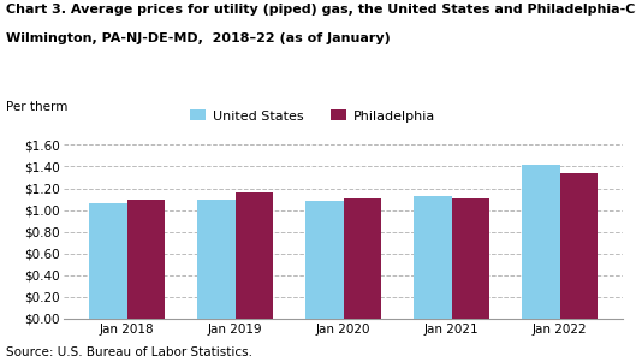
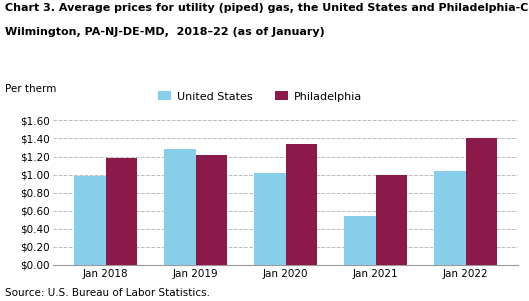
United States/Jan 2018: $1.06 -> $0.98
Philadelphia/Jan 2018: $1.10 -> $1.18
United States/Jan 2019: $1.09 -> $1.28
Philadelphia/Jan 2019: $1.16 -> $1.22
United States/Jan 2020: $1.08 -> $1.02
Philadelphia/Jan 2020: $1.11 -> $1.34
United States/Jan 2021: $1.13 -> $0.54
Philadelphia/Jan 2021: $1.11 -> $1.00
United States/Jan 2022: $1.42 -> $1.04
Philadelphia/Jan 2022: $1.34 -> $1.40
